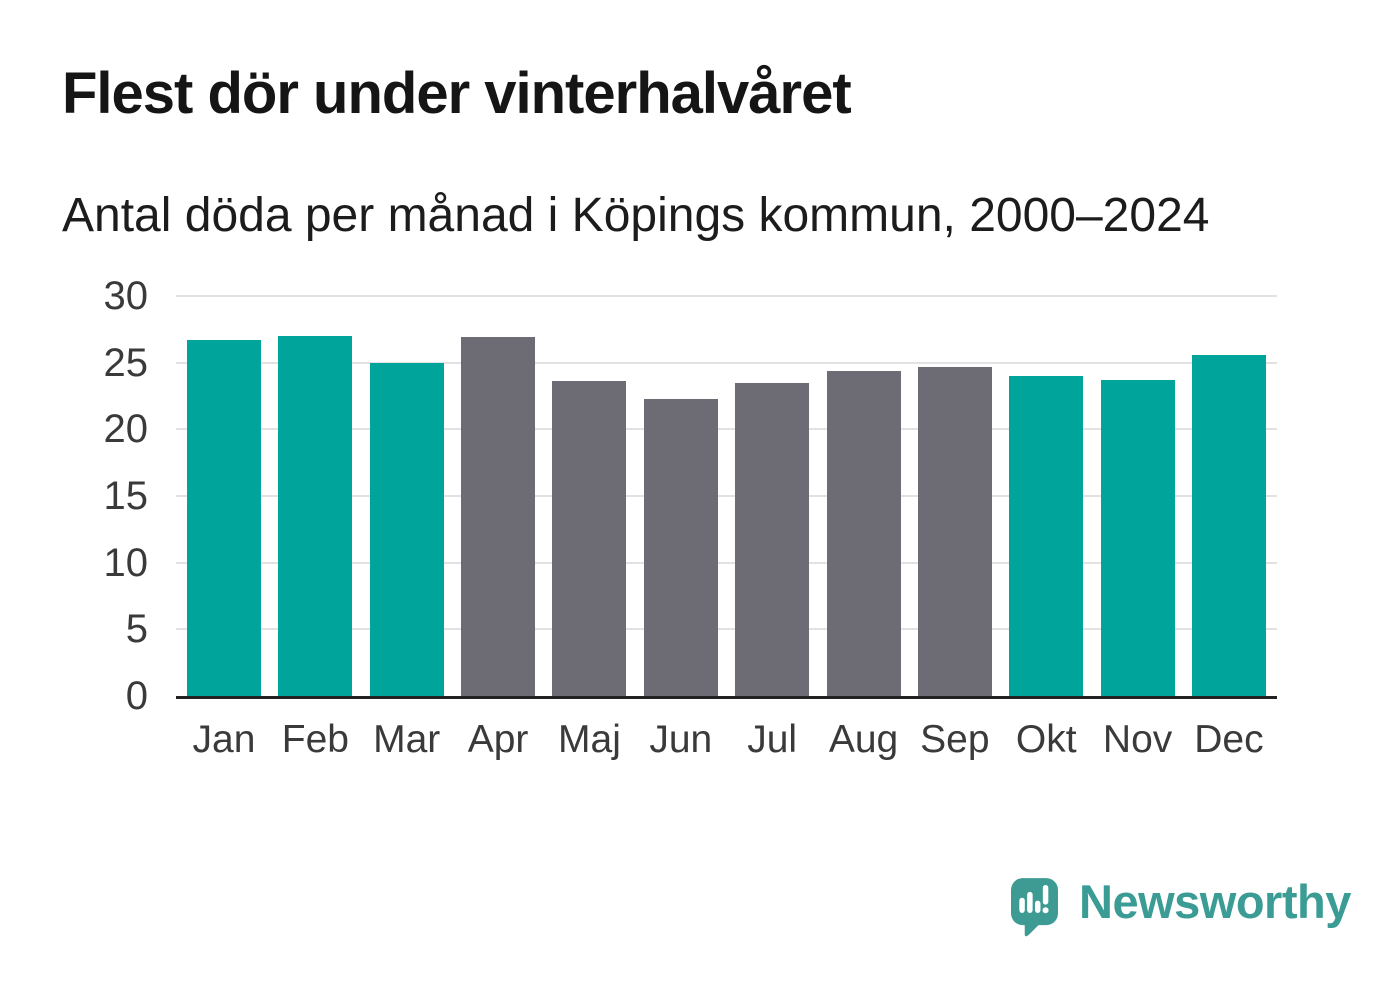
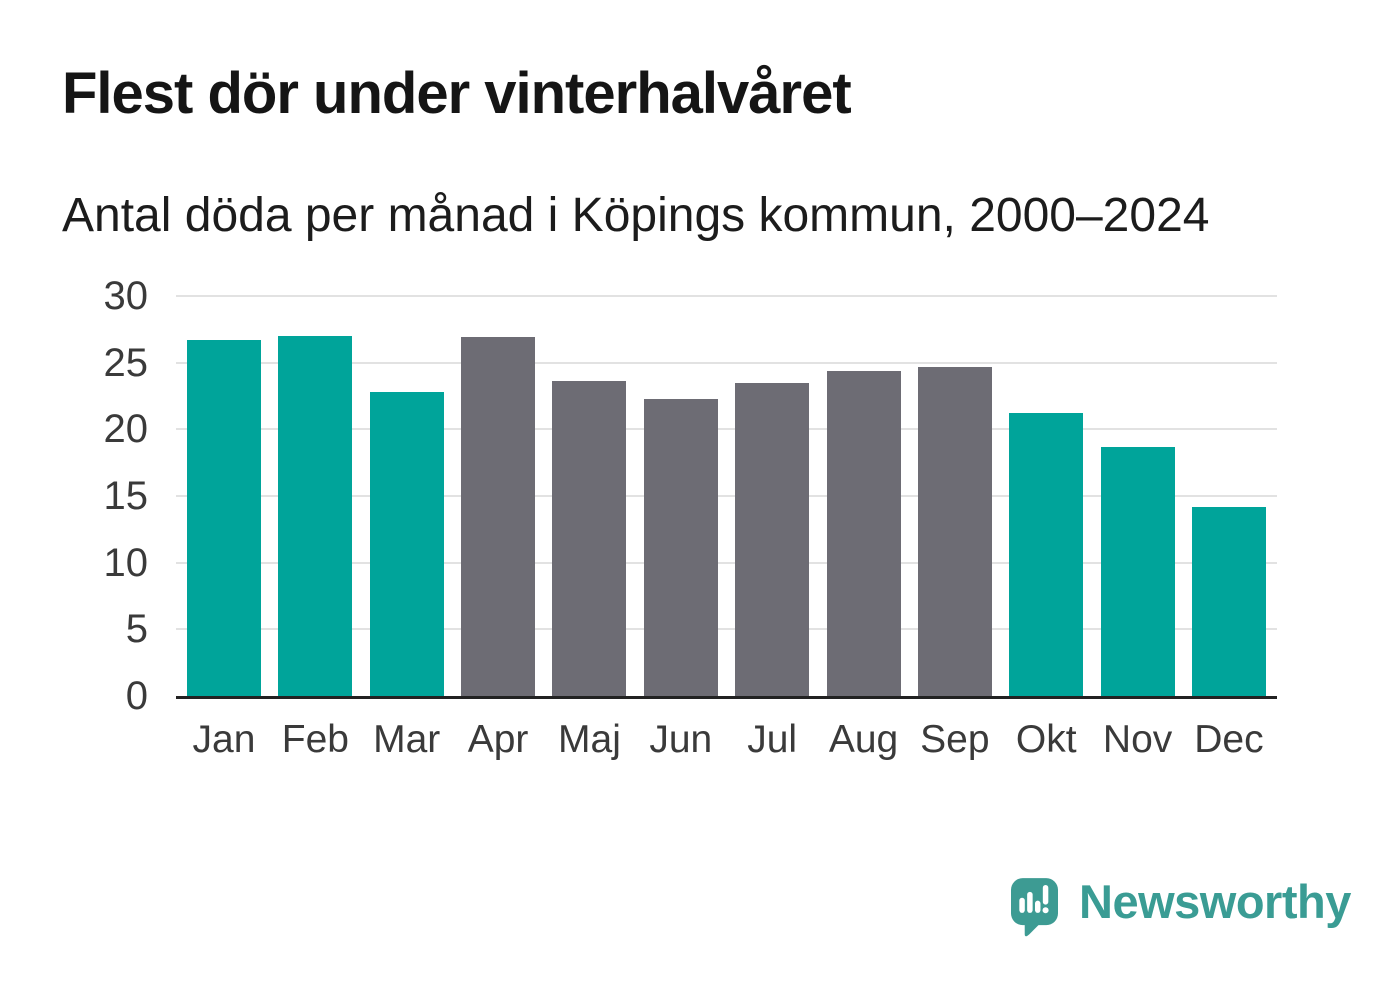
Mar: 25.0 -> 22.8
Okt: 24.0 -> 21.2
Nov: 23.7 -> 18.7
Dec: 25.6 -> 14.2
